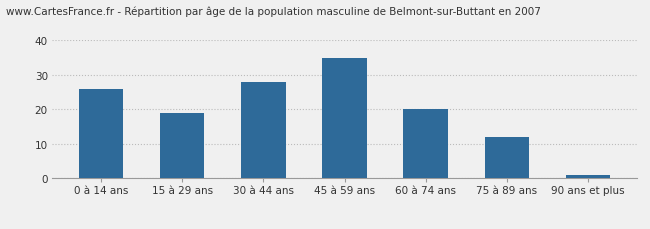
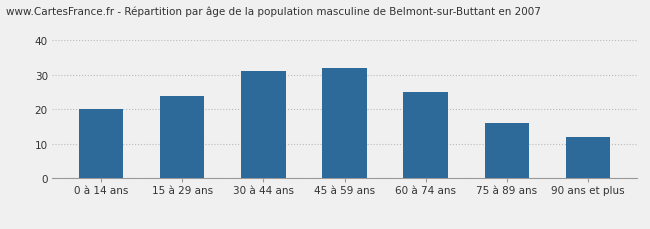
0 à 14 ans: 26 -> 20
15 à 29 ans: 19 -> 24
30 à 44 ans: 28 -> 31
45 à 59 ans: 35 -> 32
60 à 74 ans: 20 -> 25
75 à 89 ans: 12 -> 16
90 ans et plus: 1 -> 12
